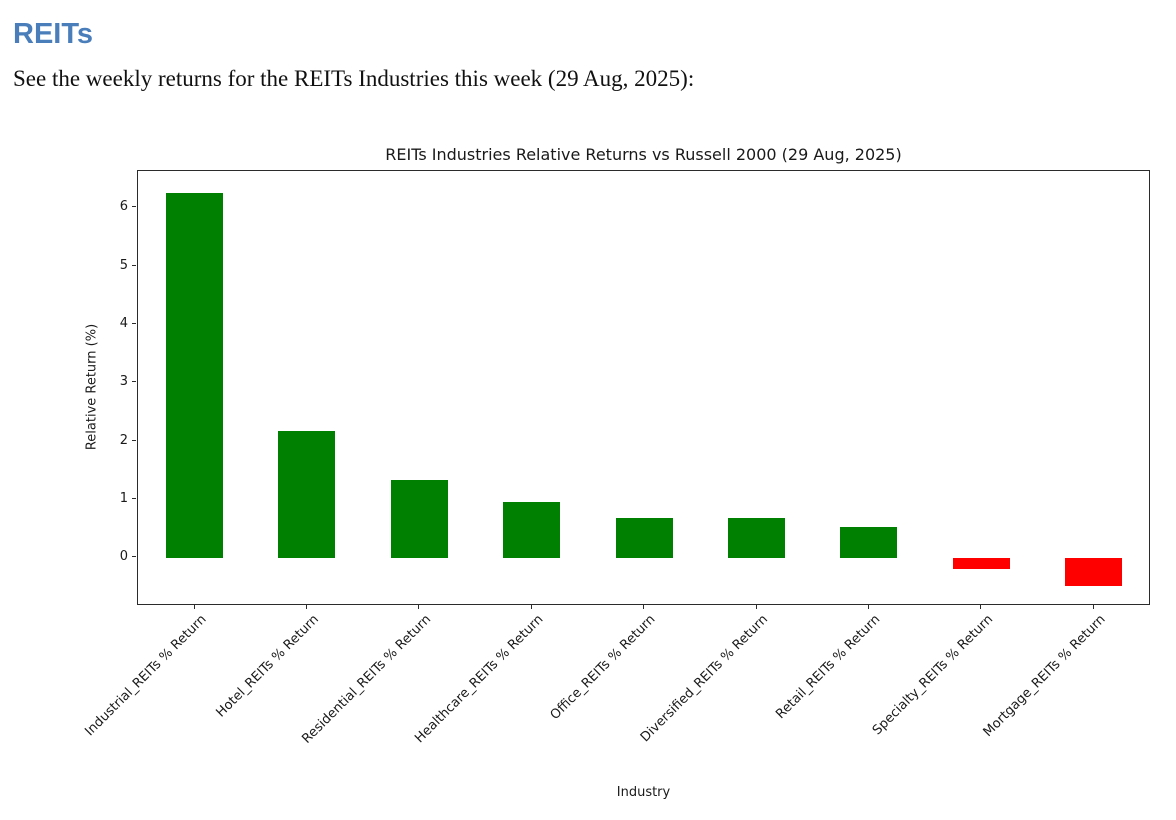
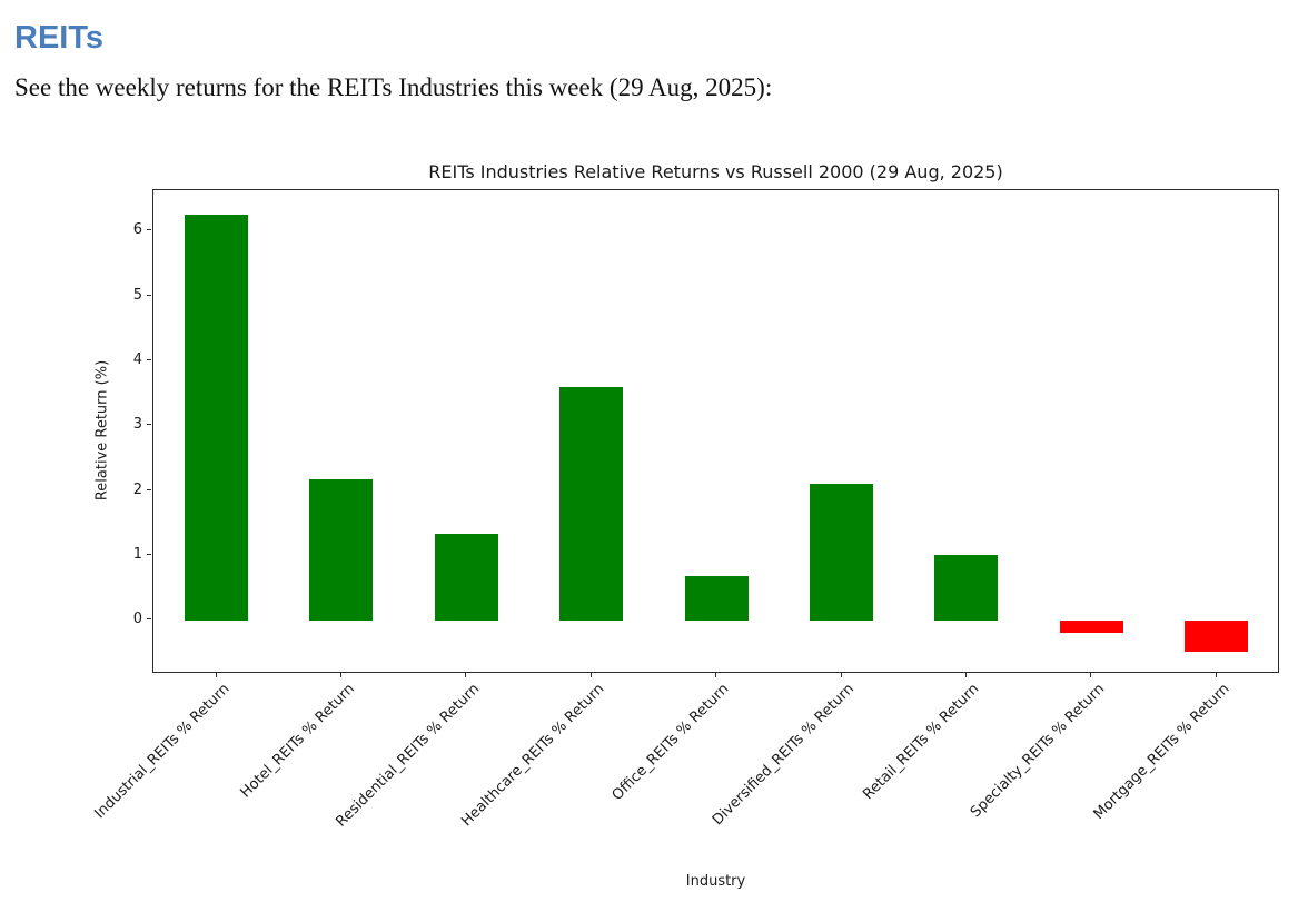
Healthcare_REITs % Return: 0.9 -> 3.6
Diversified_REITs % Return: 0.7 -> 2.1
Retail_REITs % Return: 0.5 -> 1.0
